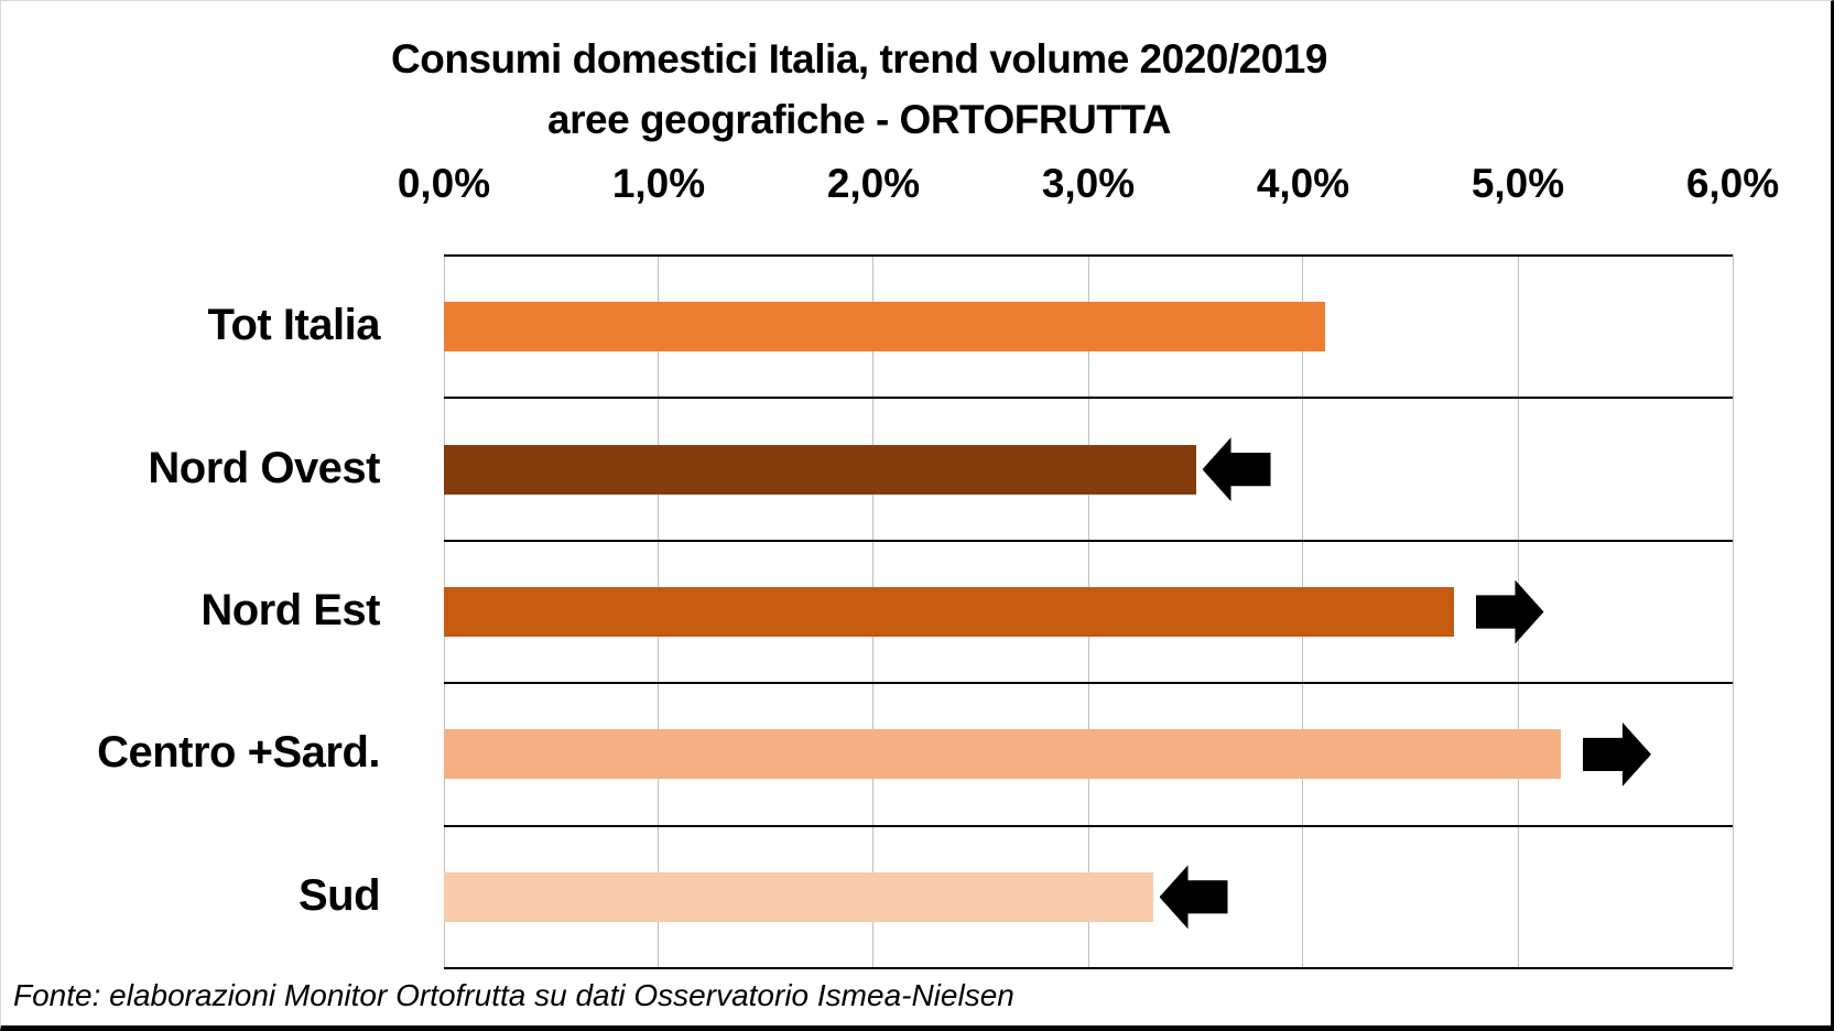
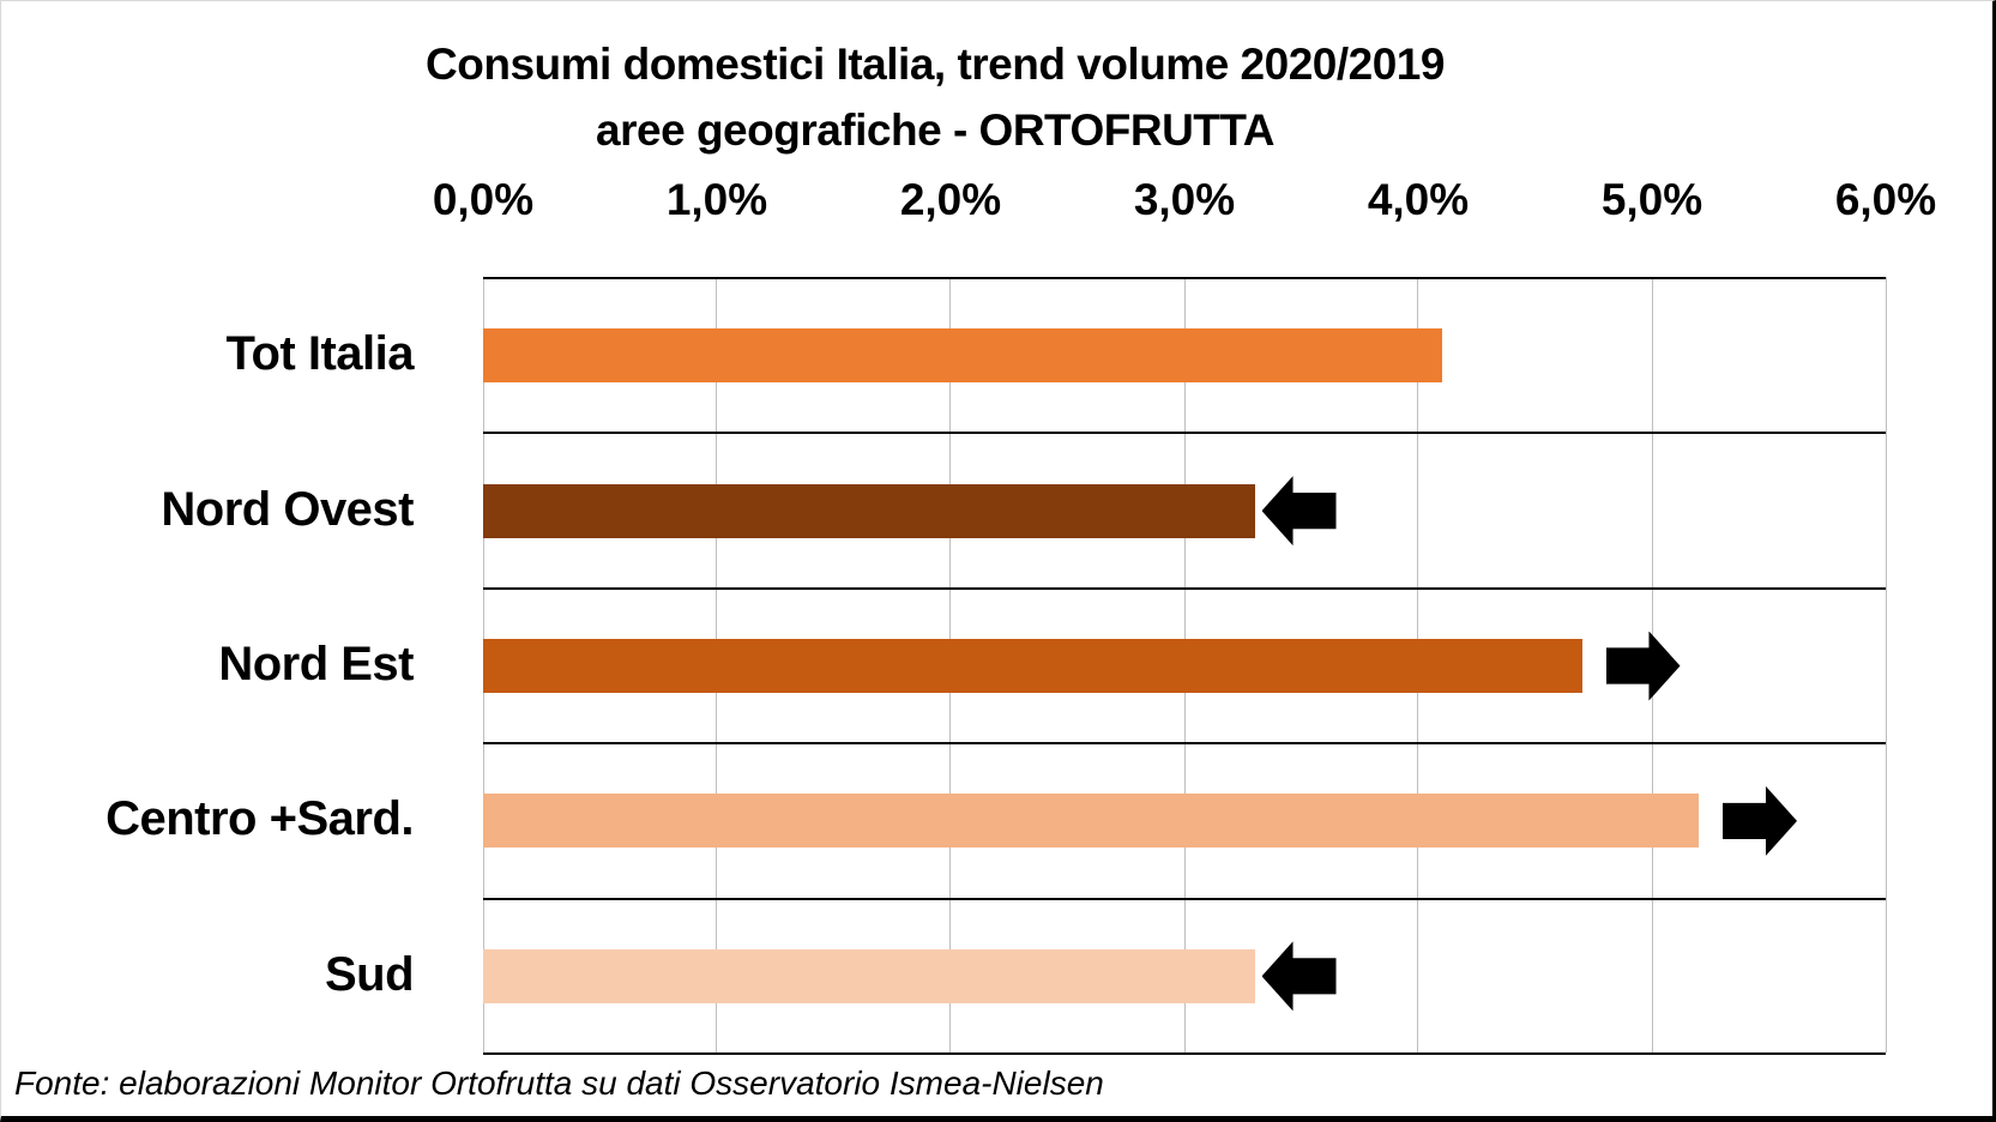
Nord Ovest: 3,5% -> 3,3%
